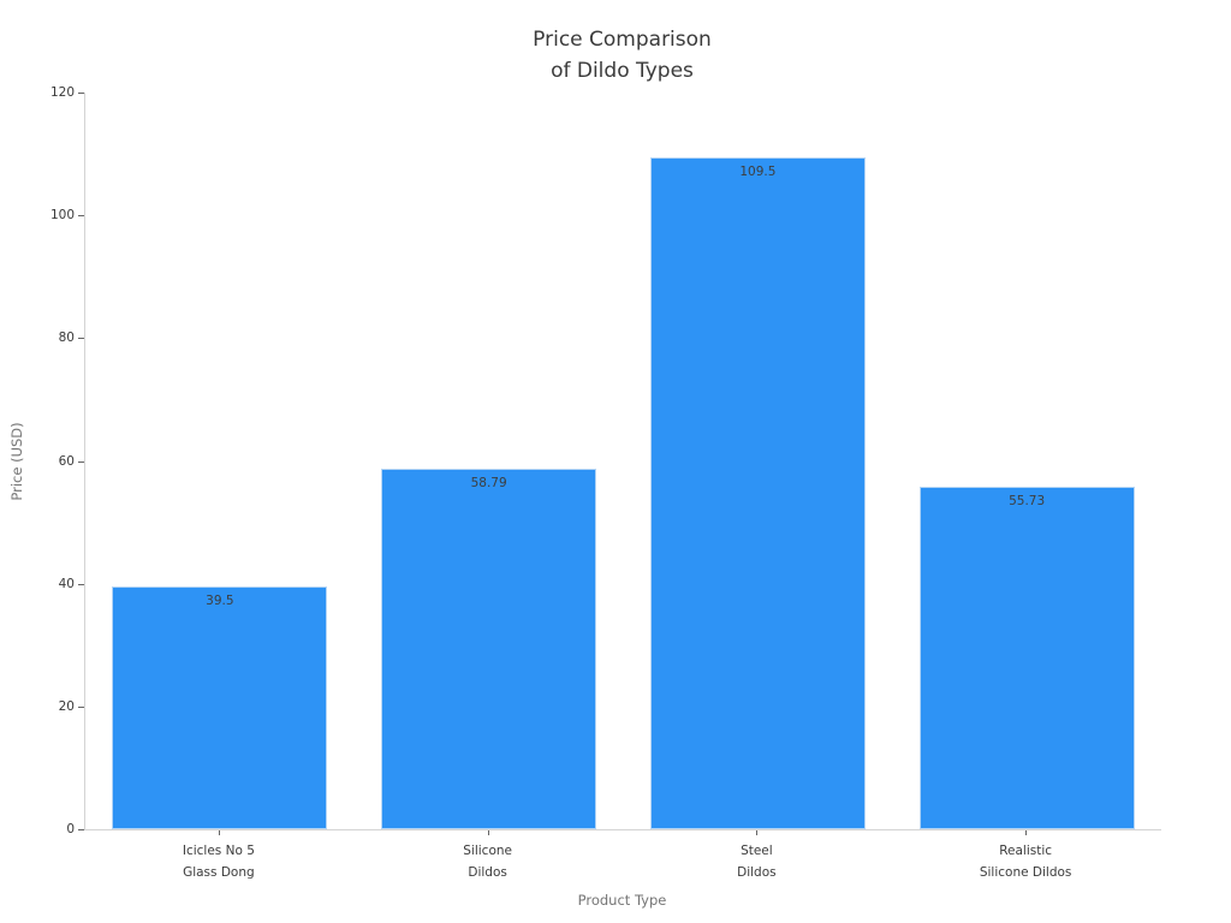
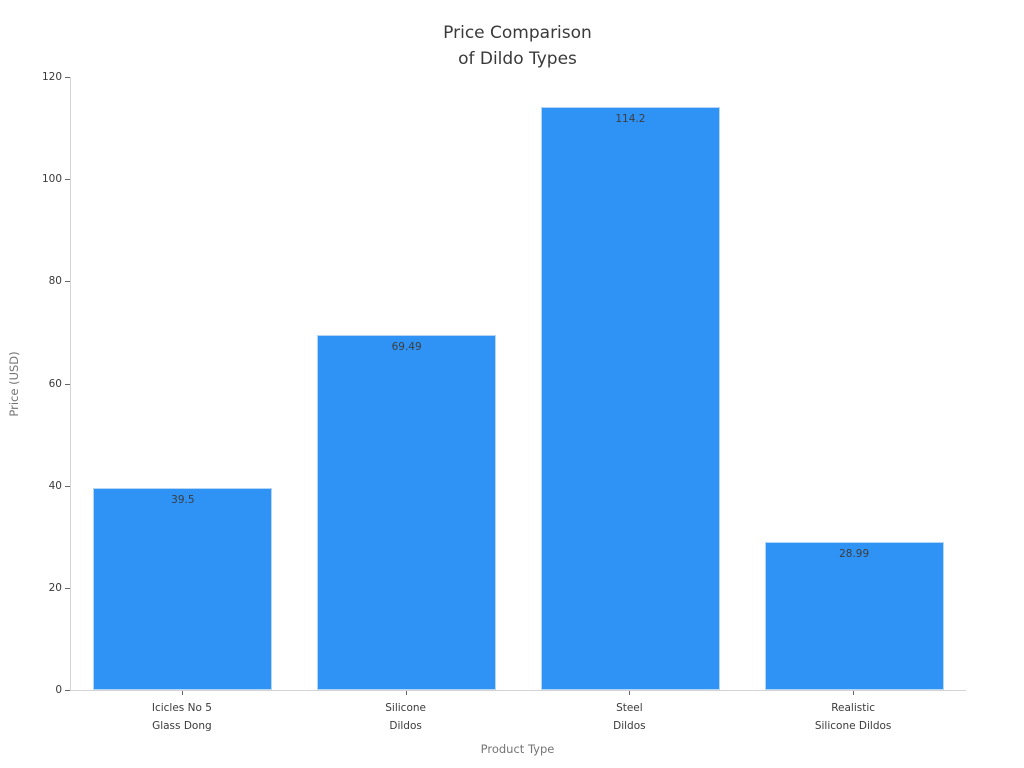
Silicone Dildos: 58.79 -> 69.49
Steel Dildos: 109.5 -> 114.2
Realistic Silicone Dildos: 55.73 -> 28.99
